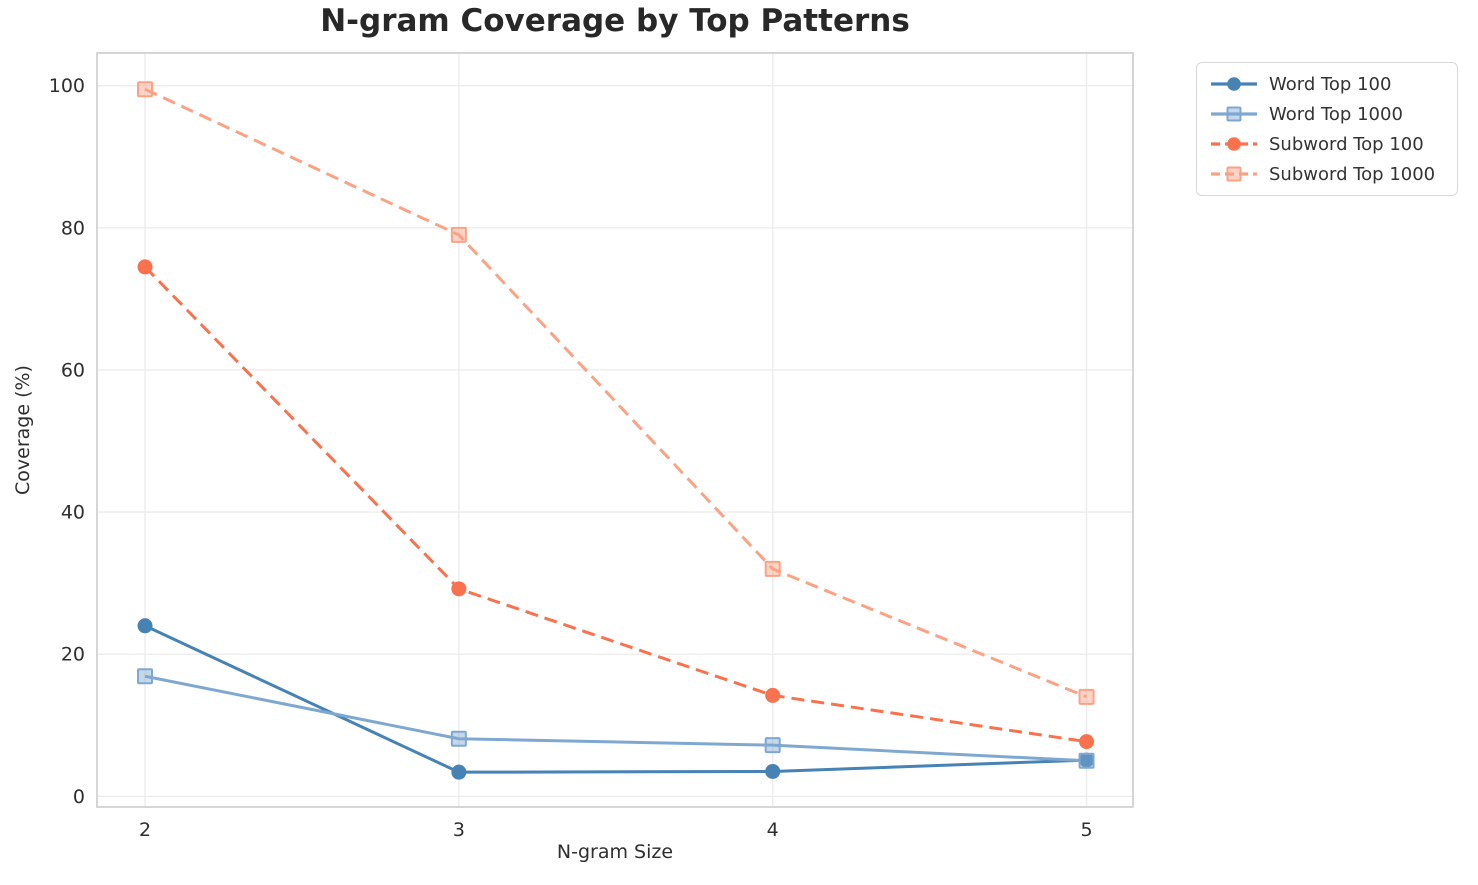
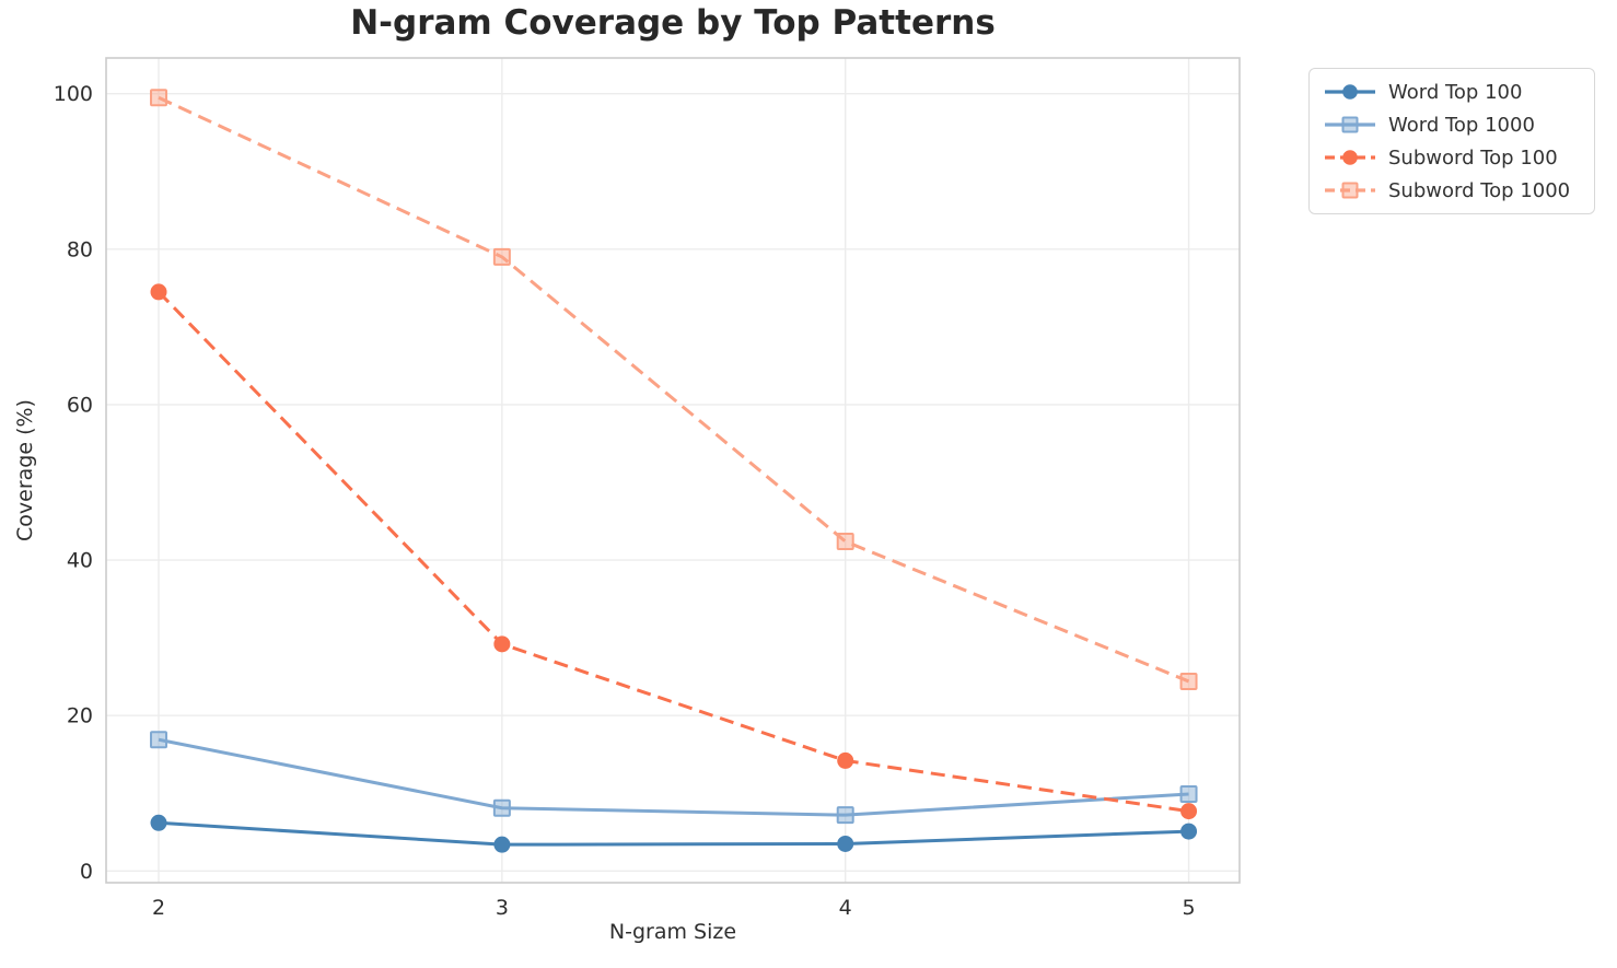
Word Top 100/2: 24 -> 6
Subword Top 1000/4: 32 -> 42
Word Top 1000/5: 5 -> 10
Subword Top 1000/5: 14 -> 24
